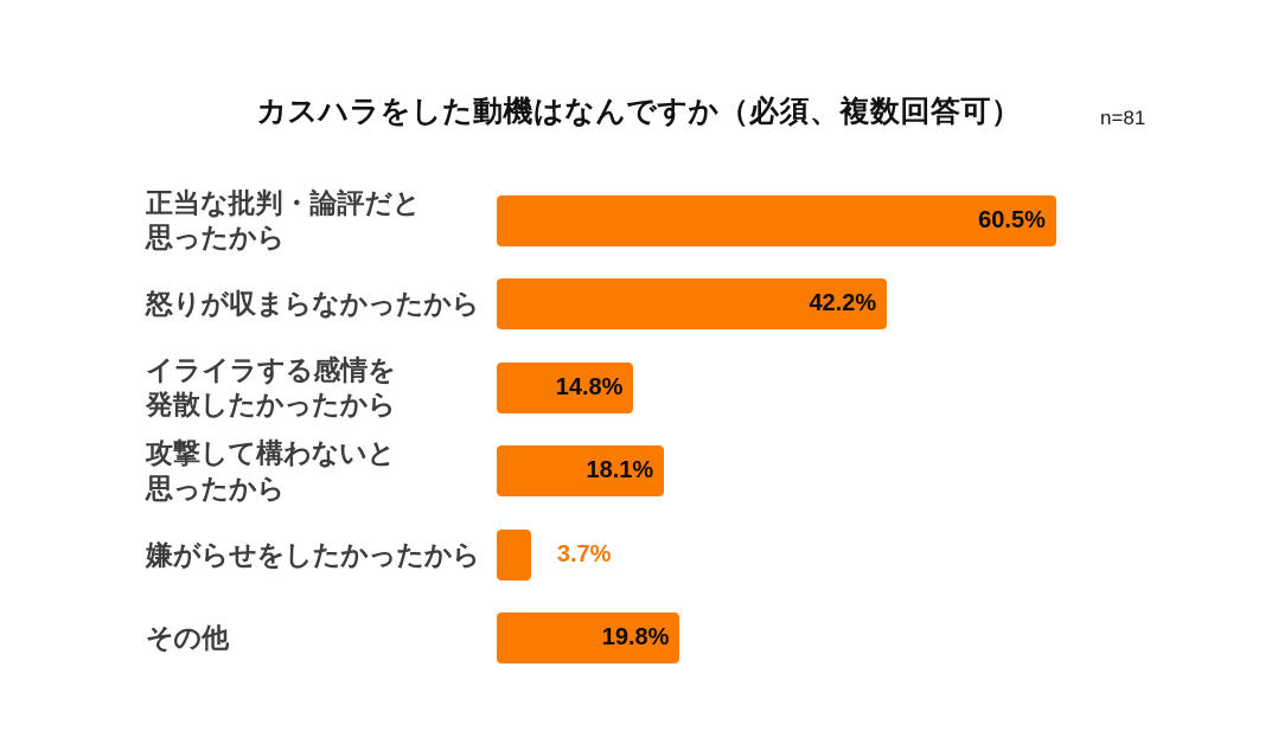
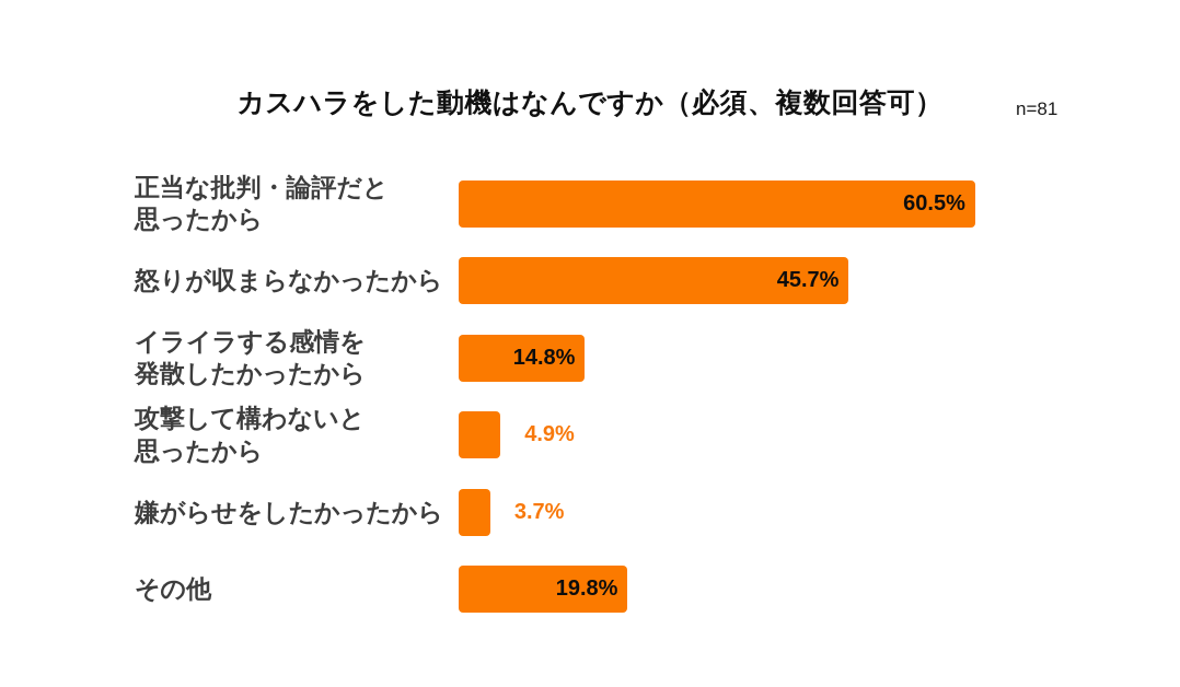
怒りが収まらなかったから: 42.2% -> 45.7%
攻撃して構わないと 思ったから: 18.1% -> 4.9%
